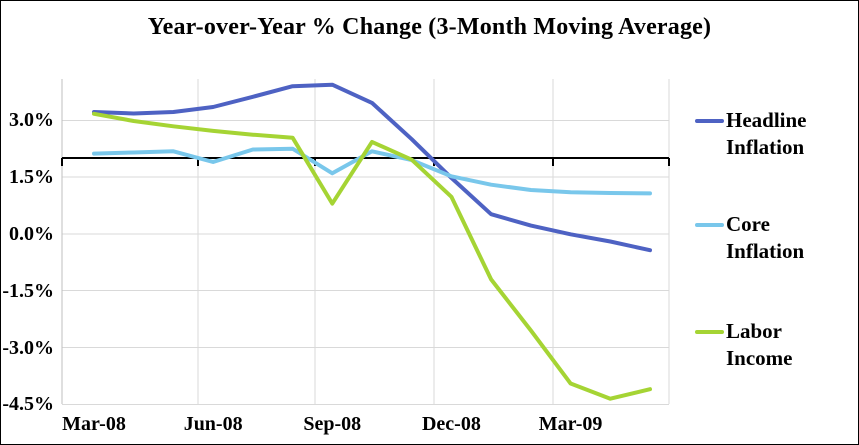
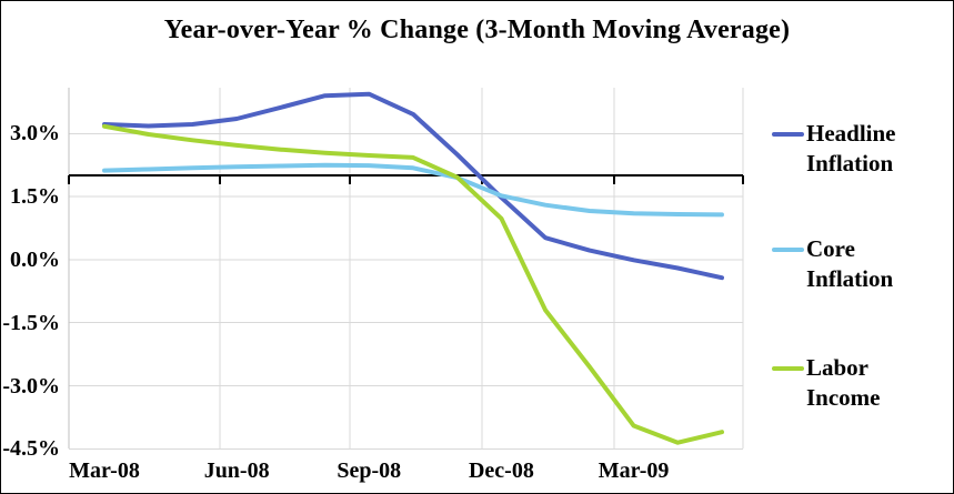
Core Inflation/Jun-08: 1.9% -> 2.2%
Core Inflation/Sep-08: 1.6% -> 2.2%
Labor Income/Sep-08: 0.8% -> 2.5%
